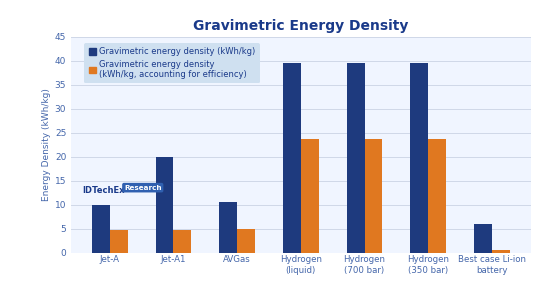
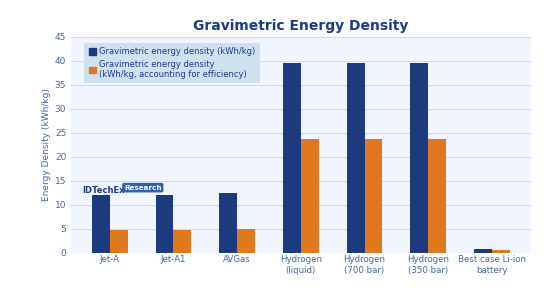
Gravimetric energy density (kWh/kg)/Jet-A: 10.0 -> 12.0
Gravimetric energy density (kWh/kg)/Jet-A1: 20.0 -> 12.0
Gravimetric energy density (kWh/kg)/AVGas: 10.5 -> 12.5
Gravimetric energy density (kWh/kg)/Best case Li-ion battery: 6.0 -> 0.7
